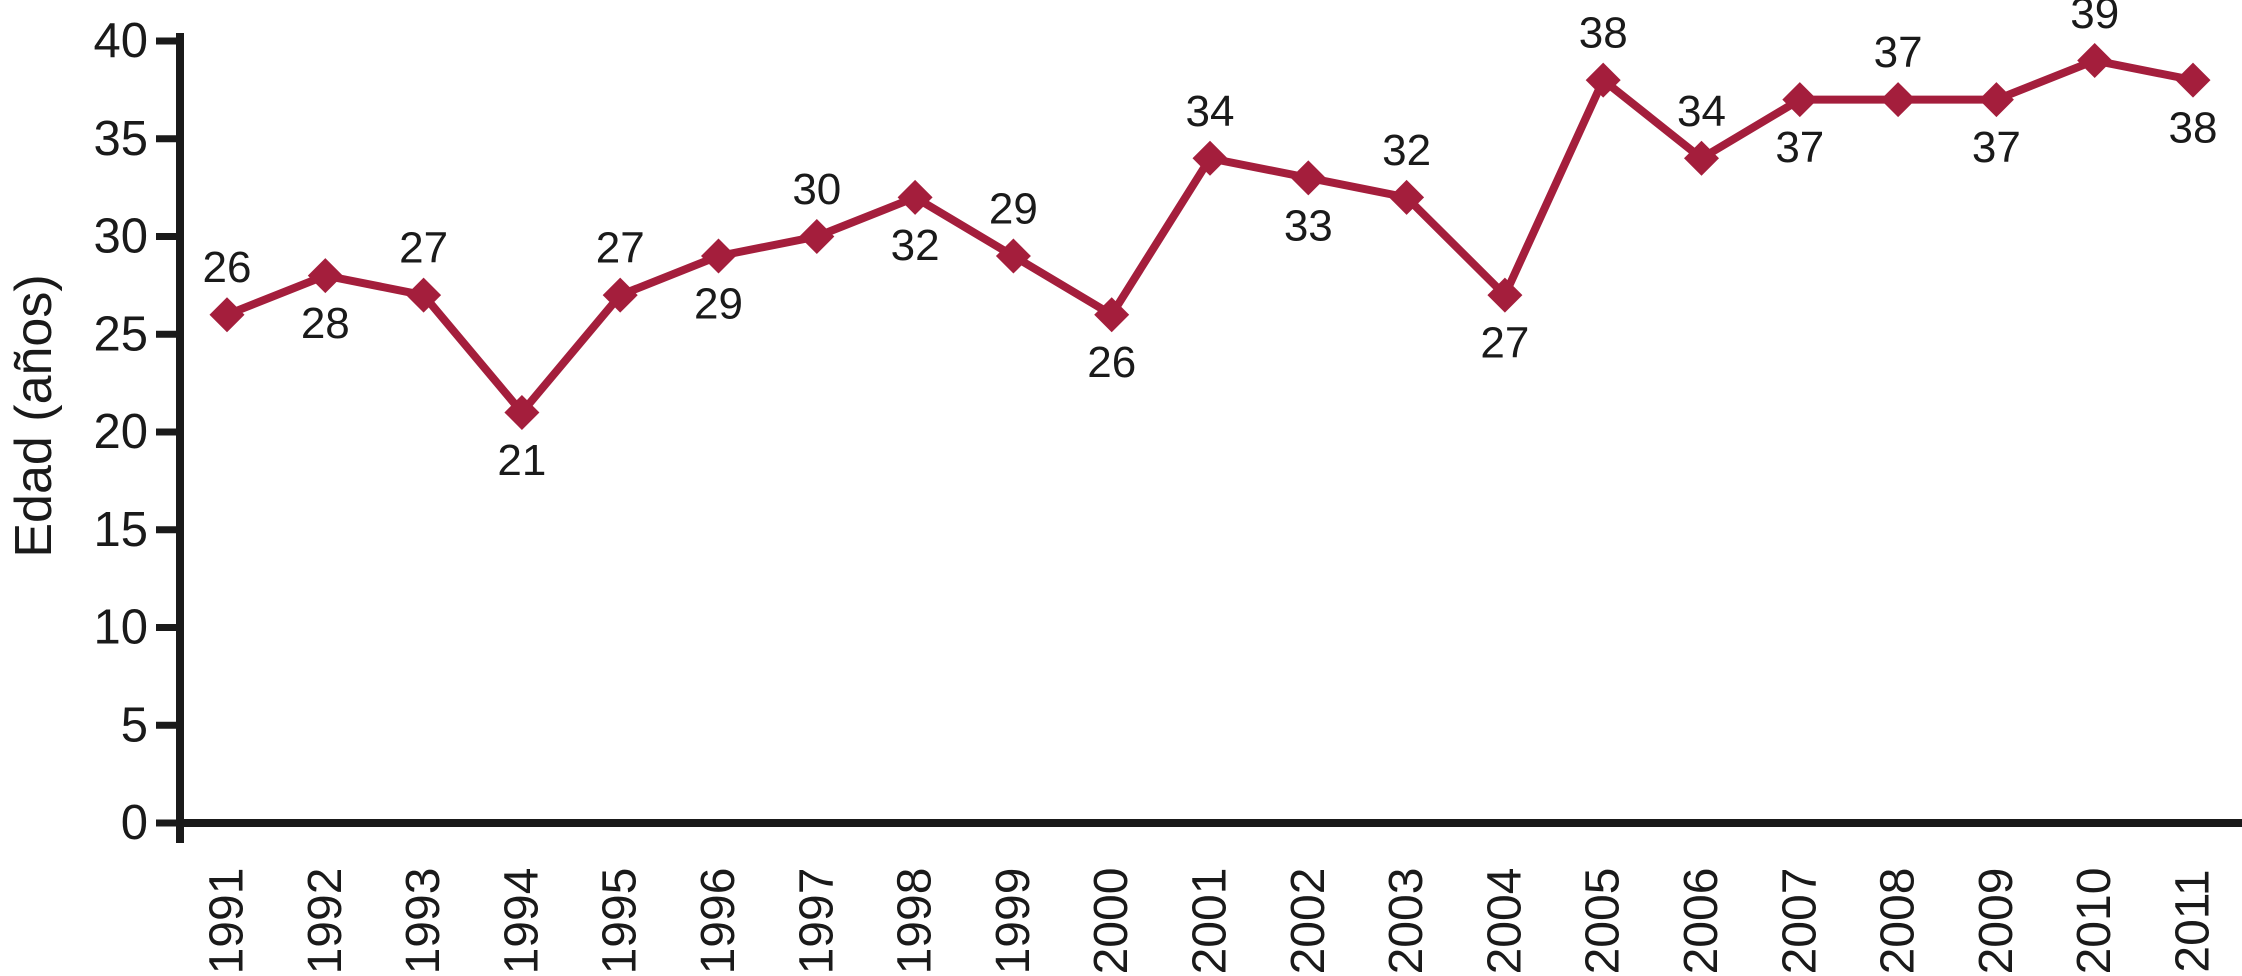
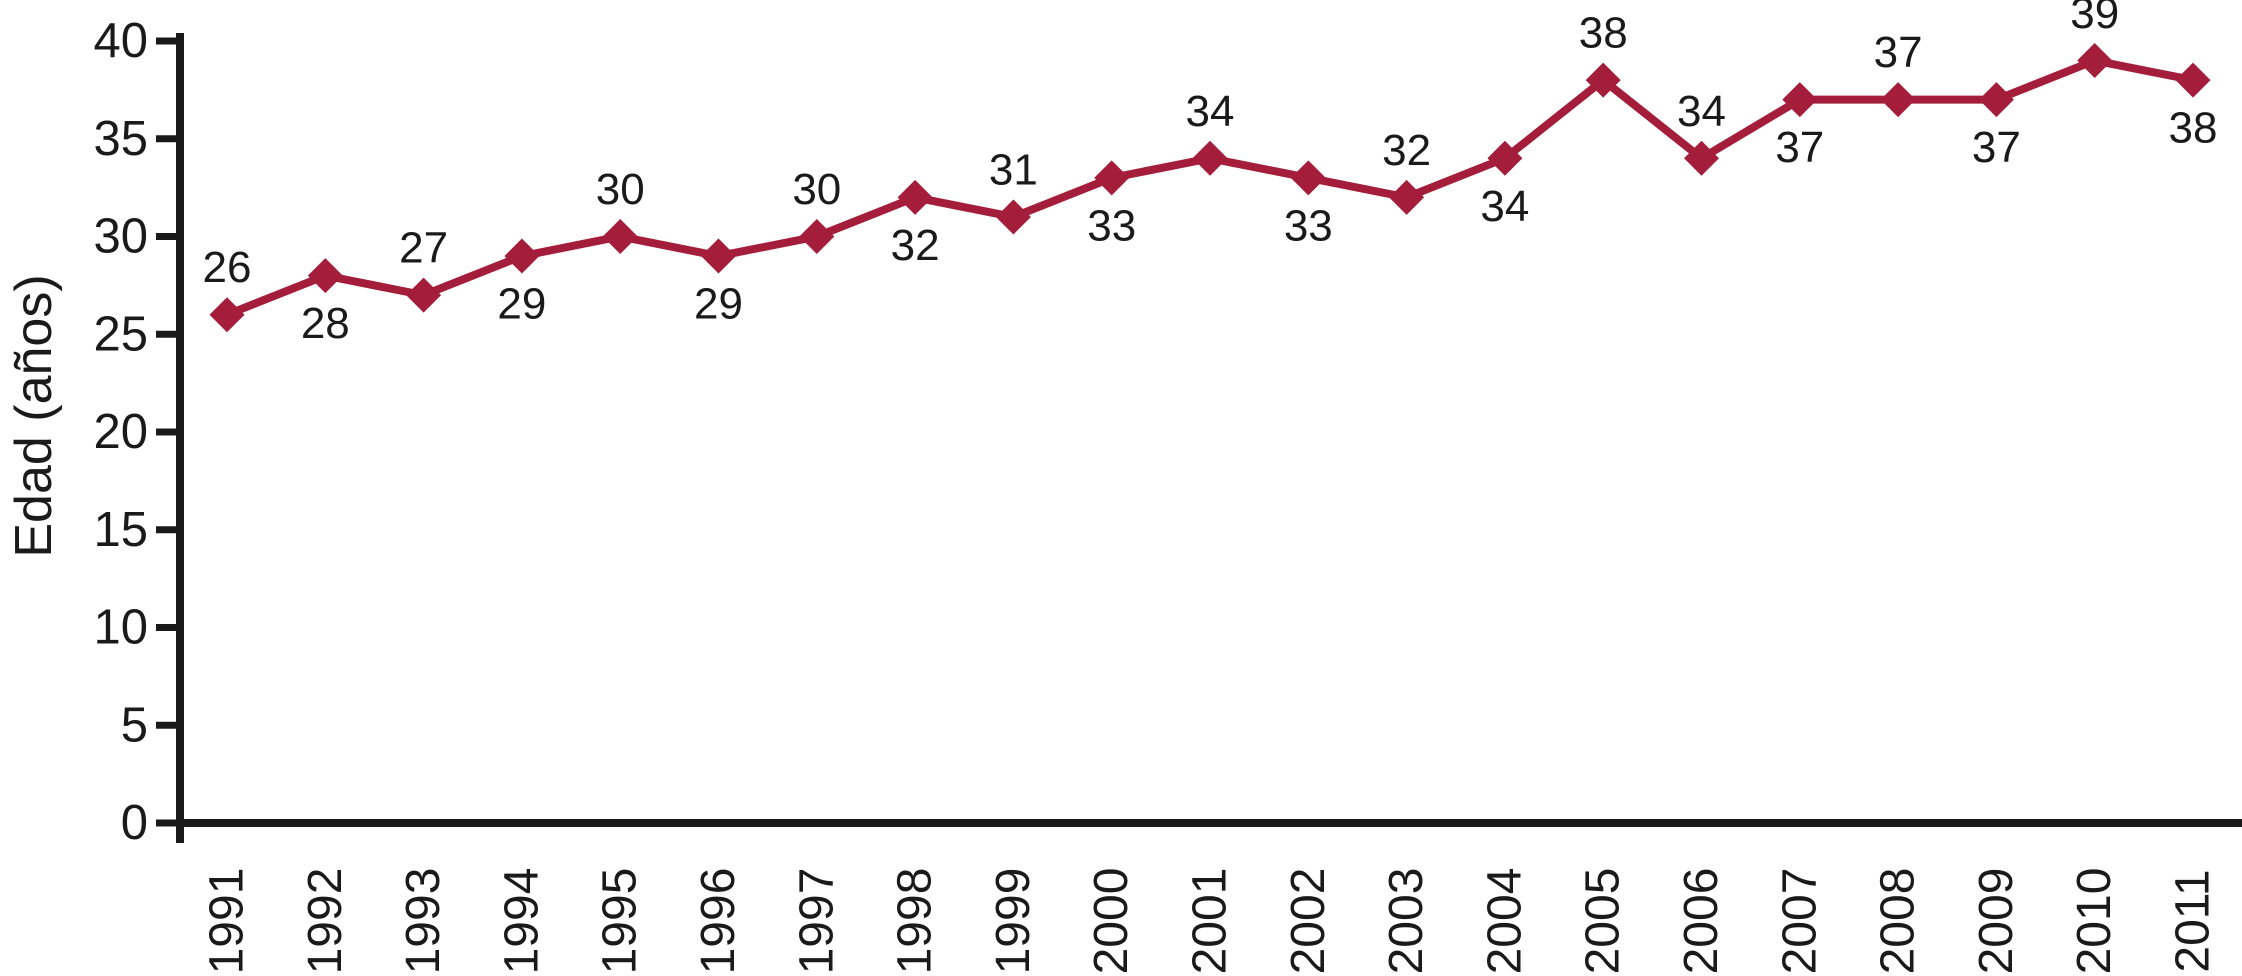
1994: 21 -> 29
1995: 27 -> 30
1999: 29 -> 31
2000: 26 -> 33
2004: 27 -> 34
